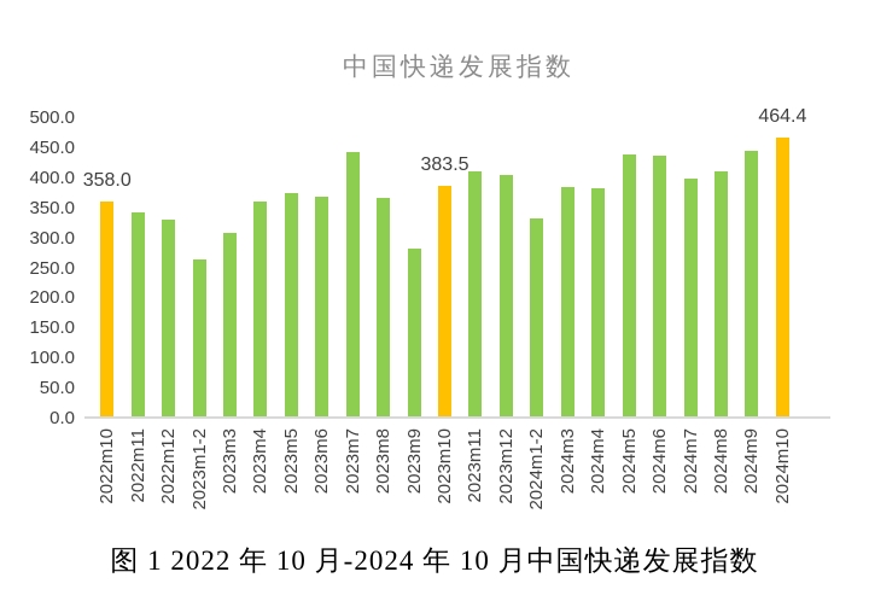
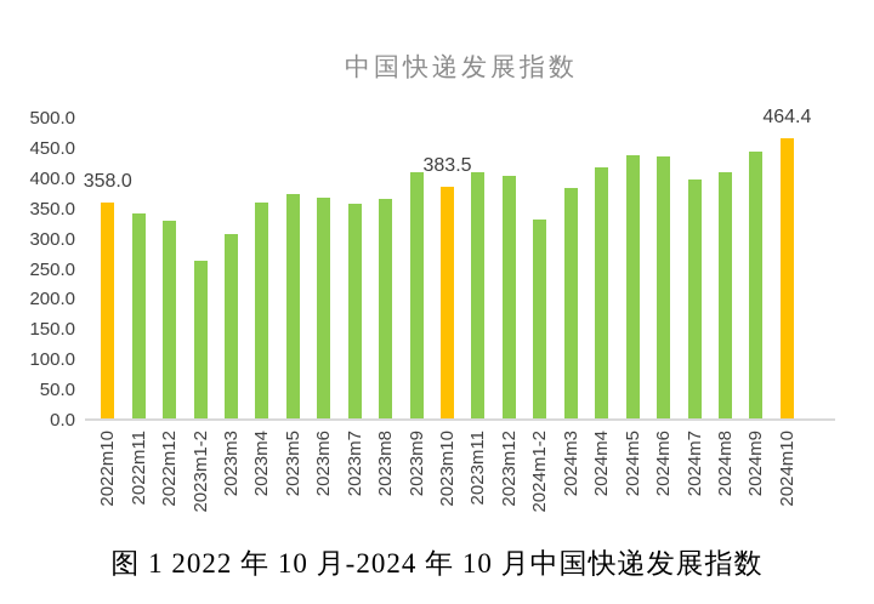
2023m7: 440 -> 360
2023m9: 280 -> 410
2024m4: 380 -> 420
